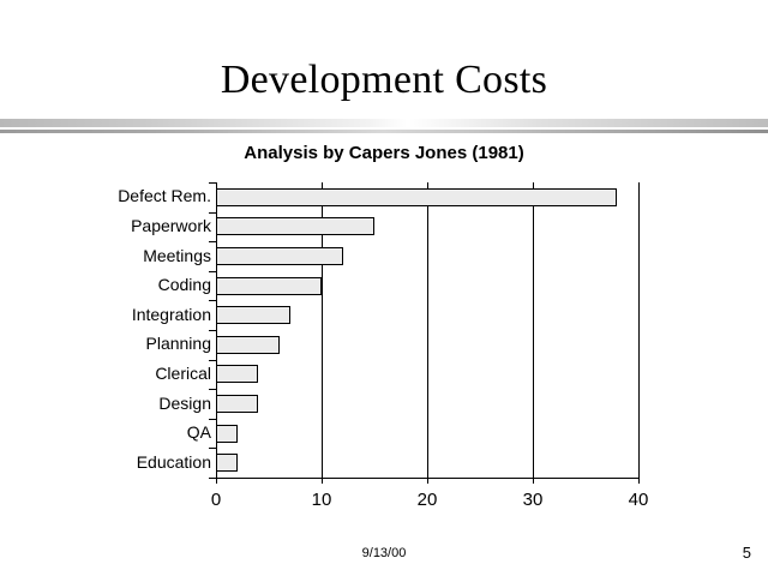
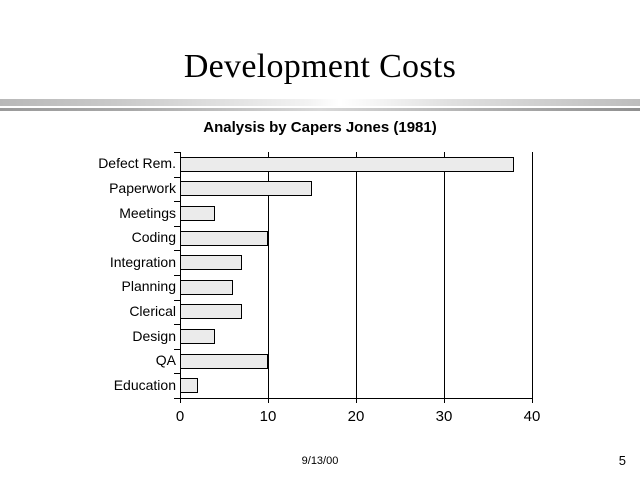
Meetings: 12 -> 4
Clerical: 4 -> 7
QA: 2 -> 10
